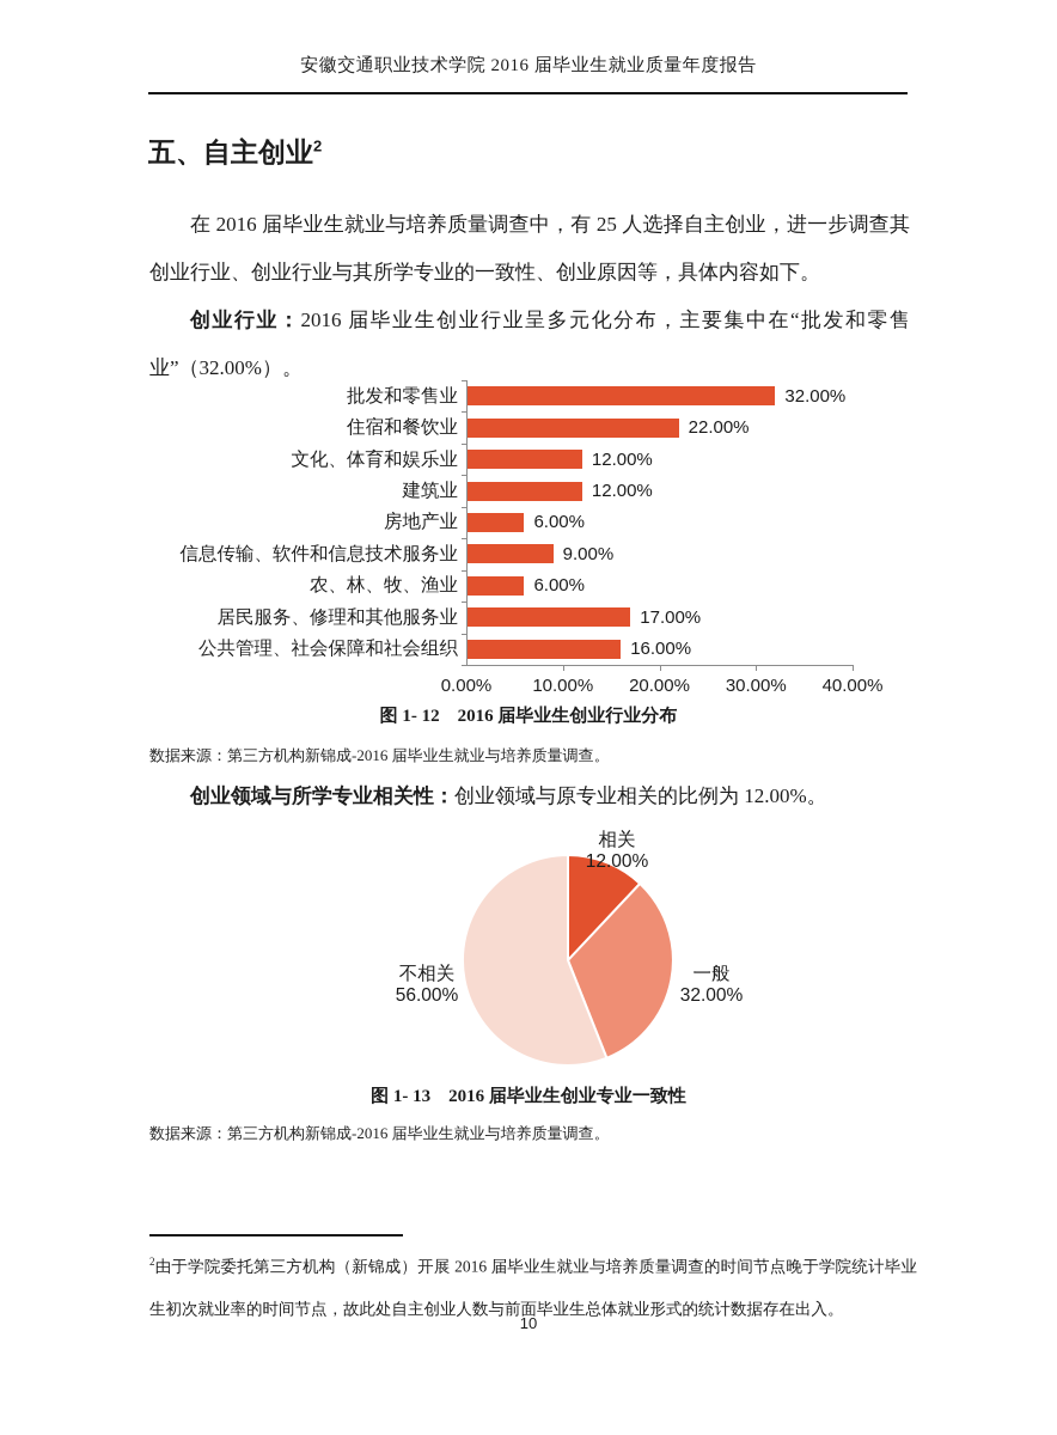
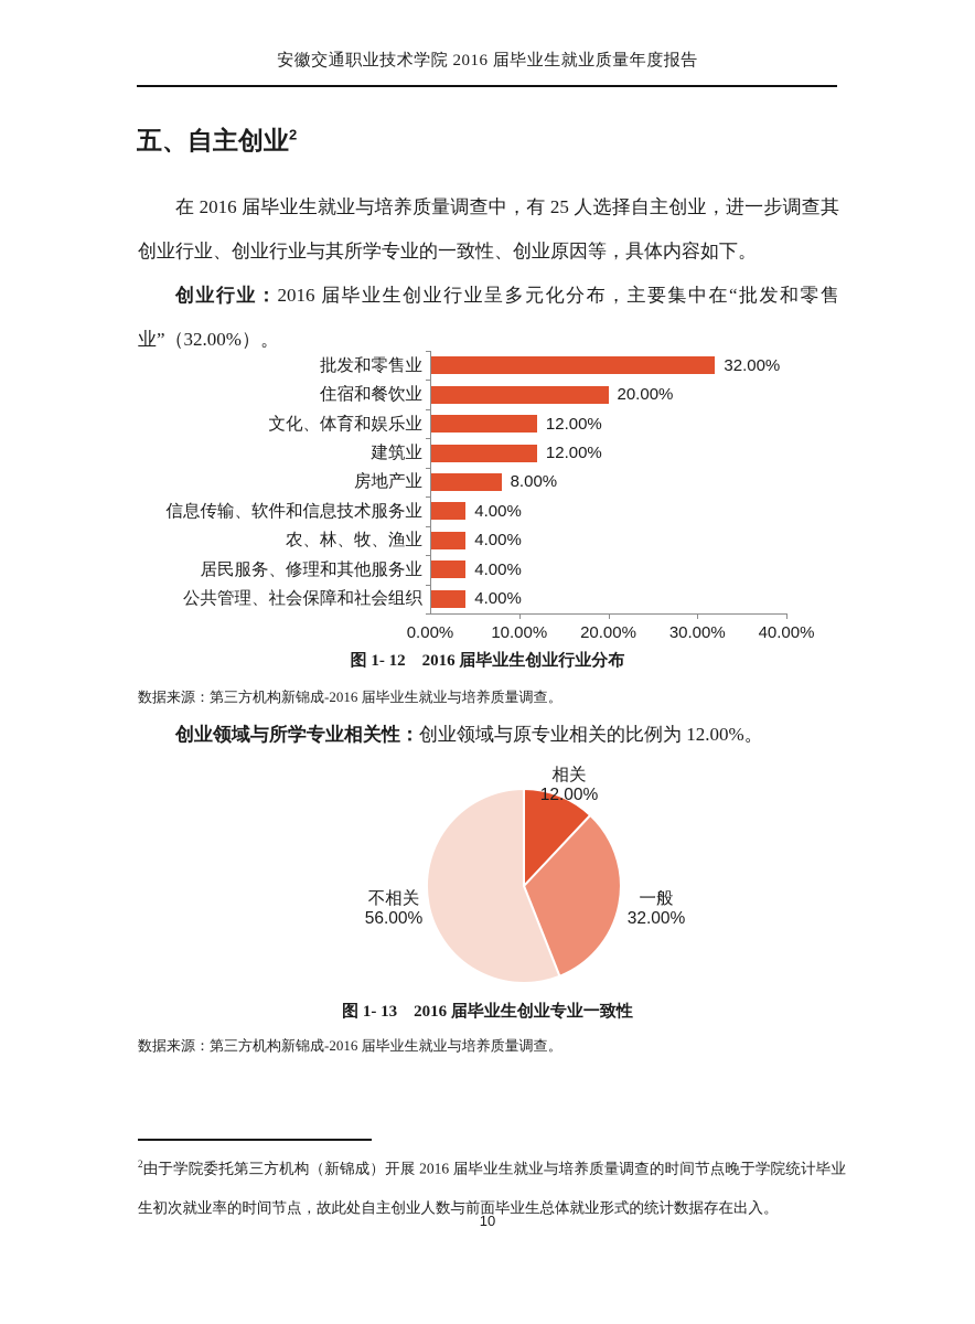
图 1- 12 2016 届毕业生创业行业分布/住宿和餐饮业: 22.00% -> 20.00%
图 1- 12 2016 届毕业生创业行业分布/房地产业: 6.00% -> 8.00%
图 1- 12 2016 届毕业生创业行业分布/信息传输、软件和信息技术服务业: 9.00% -> 4.00%
图 1- 12 2016 届毕业生创业行业分布/农、林、牧、渔业: 6.00% -> 4.00%
图 1- 12 2016 届毕业生创业行业分布/居民服务、修理和其他服务业: 17.00% -> 4.00%
图 1- 12 2016 届毕业生创业行业分布/公共管理、社会保障和社会组织: 16.00% -> 4.00%
